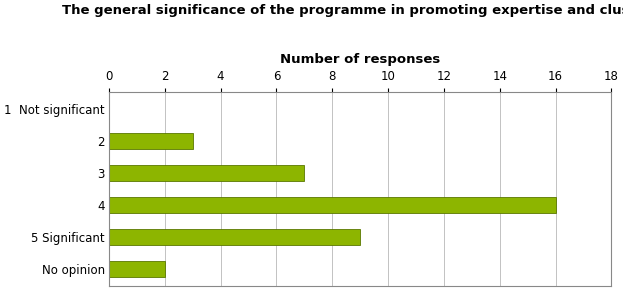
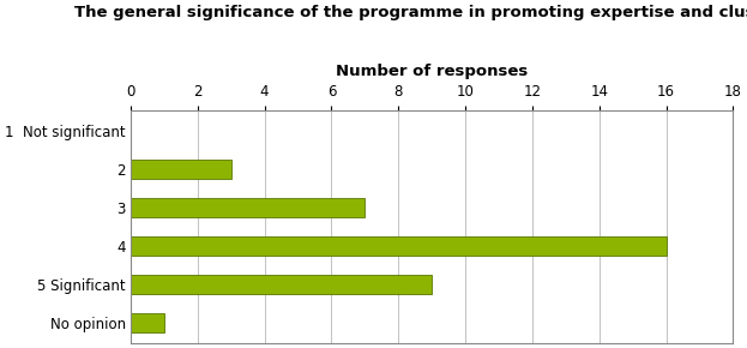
No opinion: 2 -> 1
